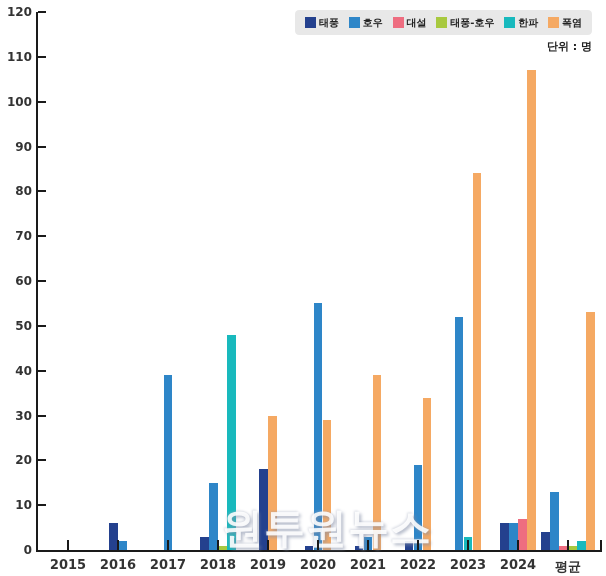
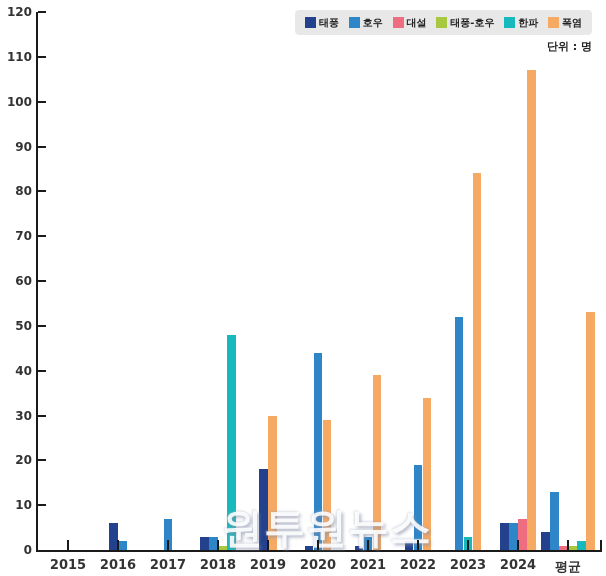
호우/2017: 39 -> 7
호우/2018: 15 -> 3
호우/2020: 55 -> 44
